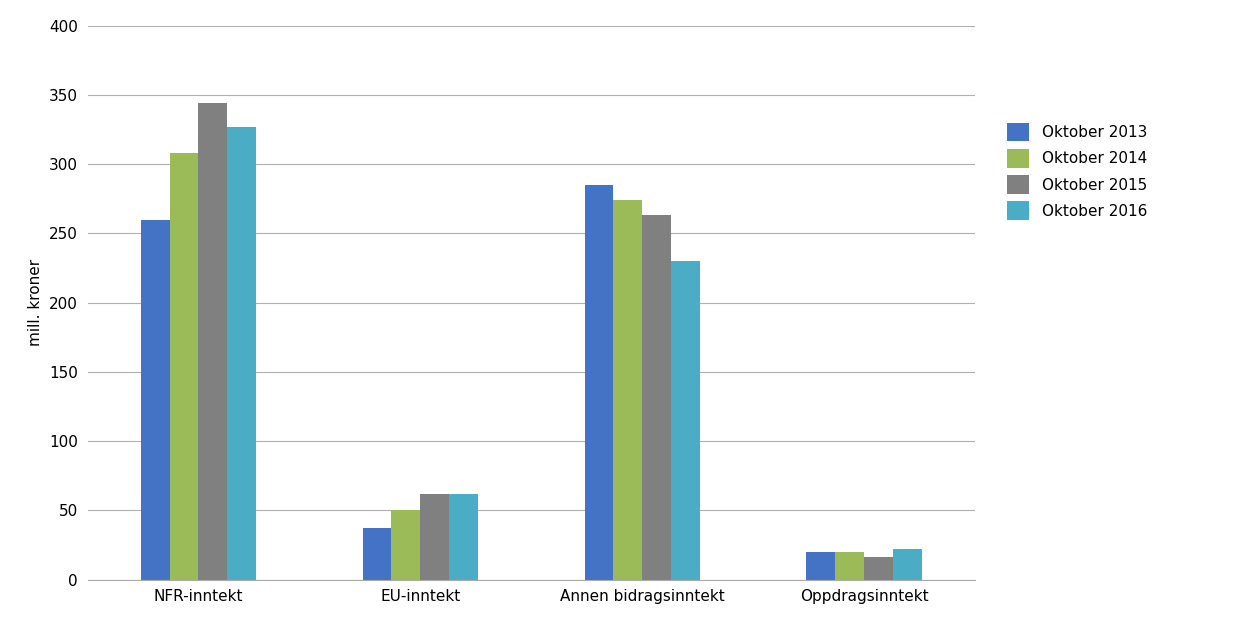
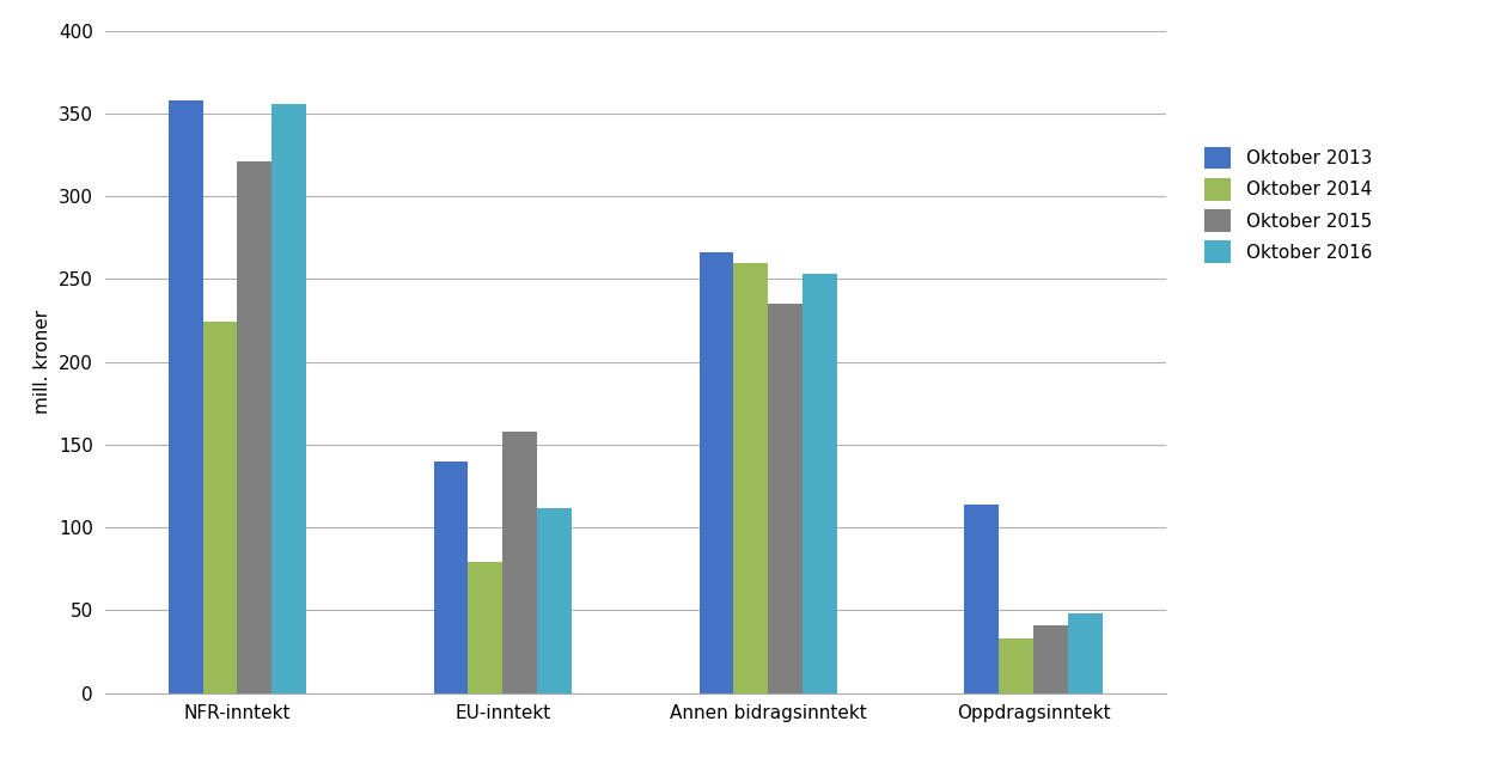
Oktober 2013/NFR-inntekt: 260 -> 358
Oktober 2014/NFR-inntekt: 308 -> 224
Oktober 2015/NFR-inntekt: 344 -> 321
Oktober 2016/NFR-inntekt: 327 -> 356
Oktober 2013/EU-inntekt: 37 -> 140
Oktober 2014/EU-inntekt: 50 -> 79
Oktober 2015/EU-inntekt: 62 -> 158
Oktober 2016/EU-inntekt: 62 -> 112
Oktober 2013/Annen bidragsinntekt: 285 -> 266
Oktober 2014/Annen bidragsinntekt: 274 -> 260
Oktober 2015/Annen bidragsinntekt: 263 -> 235
Oktober 2016/Annen bidragsinntekt: 230 -> 253
Oktober 2013/Oppdragsinntekt: 20 -> 114
Oktober 2014/Oppdragsinntekt: 20 -> 33
Oktober 2015/Oppdragsinntekt: 16 -> 41
Oktober 2016/Oppdragsinntekt: 22 -> 48
